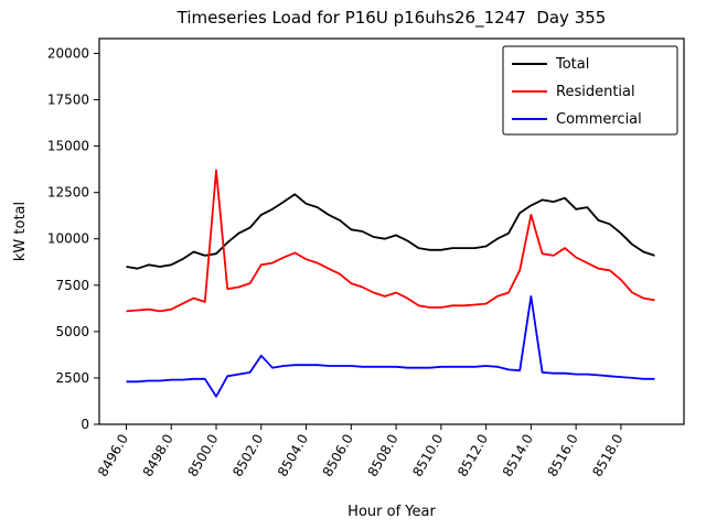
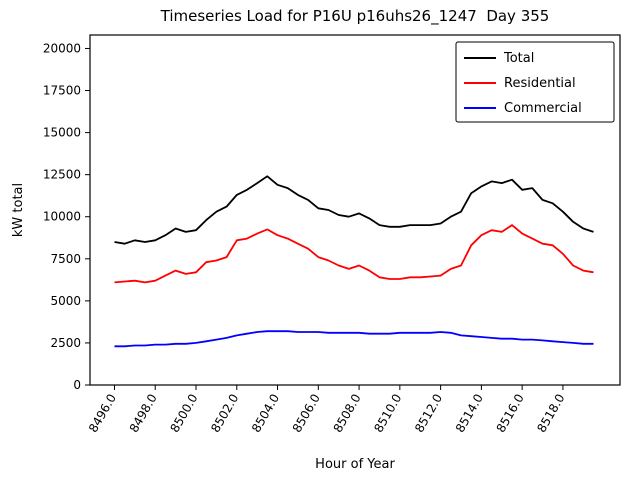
Residential/8500.0: 13700 -> 6700
Commercial/8500.0: 1500 -> 2500
Commercial/8502.0: 3700 -> 3000
Residential/8514.0: 11300 -> 8900
Commercial/8514.0: 6900 -> 2800
